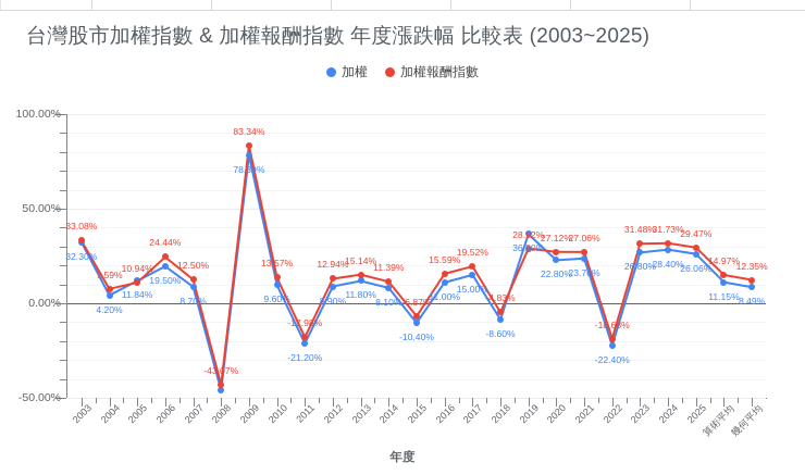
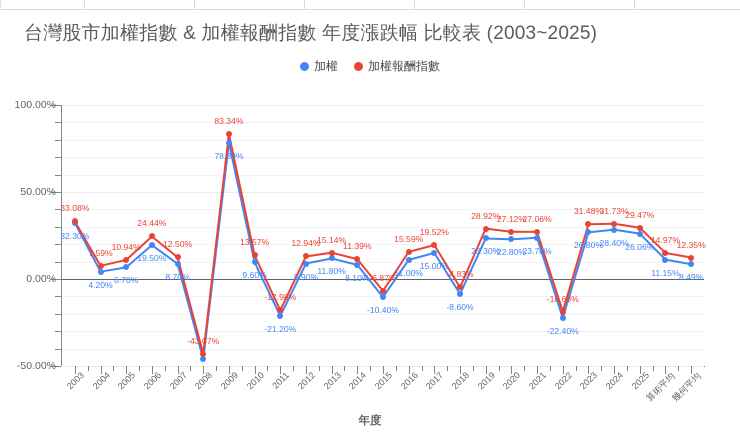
加權/2005: 11.84% -> 6.70%
加權/2019: 36.50% -> 23.30%
